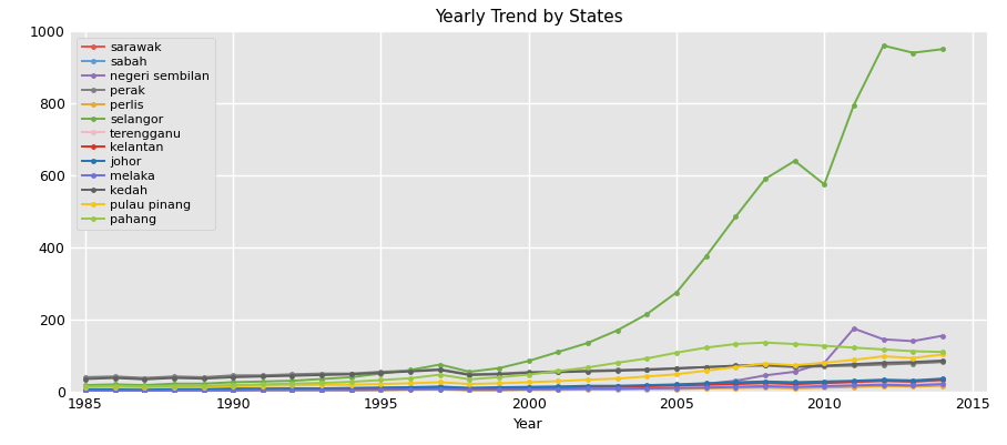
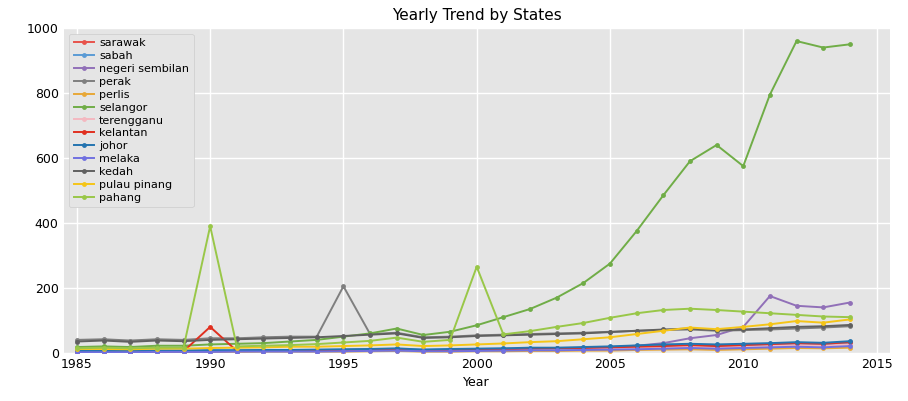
kelantan/1990: 6 -> 80
pahang/1990: 18 -> 390
perak/1995: 55 -> 205
pahang/2000: 47 -> 265
